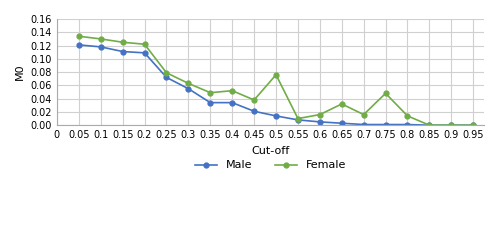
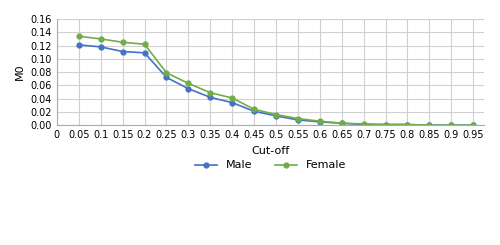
Male/0.35: 0.034 -> 0.042
Female/0.4: 0.052 -> 0.041
Female/0.45: 0.038 -> 0.024
Female/0.5: 0.076 -> 0.016
Female/0.6: 0.016 -> 0.006
Female/0.65: 0.032 -> 0.003
Female/0.7: 0.016 -> 0.002
Female/0.75: 0.048 -> 0.001
Female/0.8: 0.014 -> 0.001
